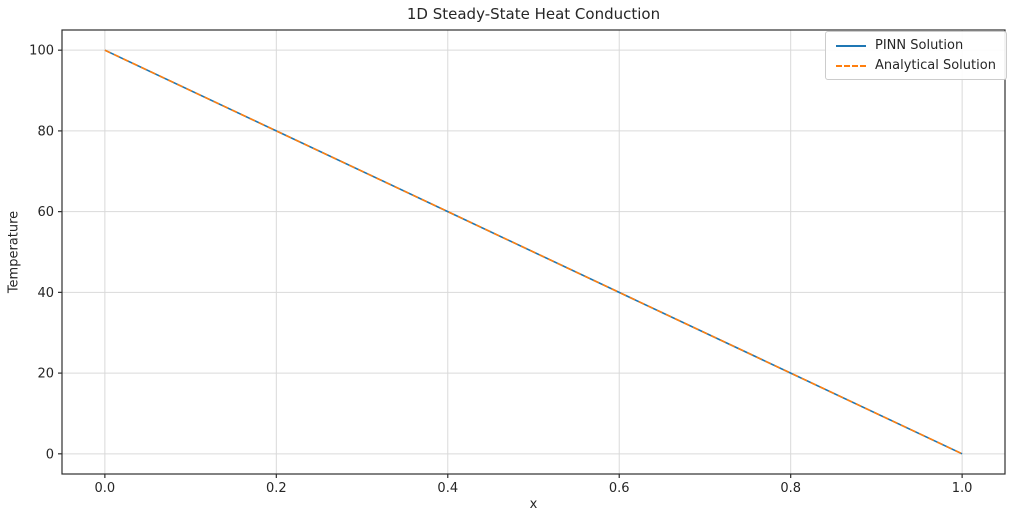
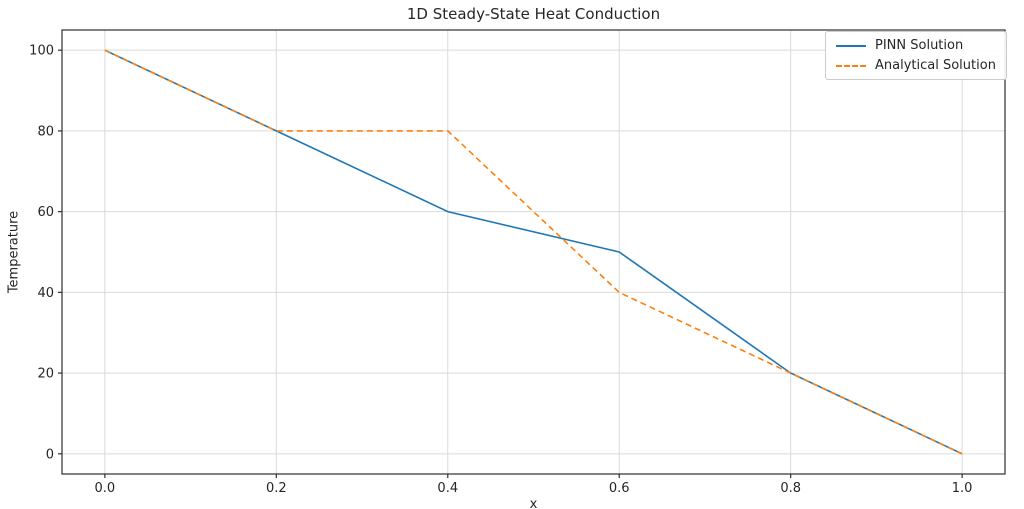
Analytical Solution/0.4: 60 -> 80
PINN Solution/0.6: 40 -> 50
